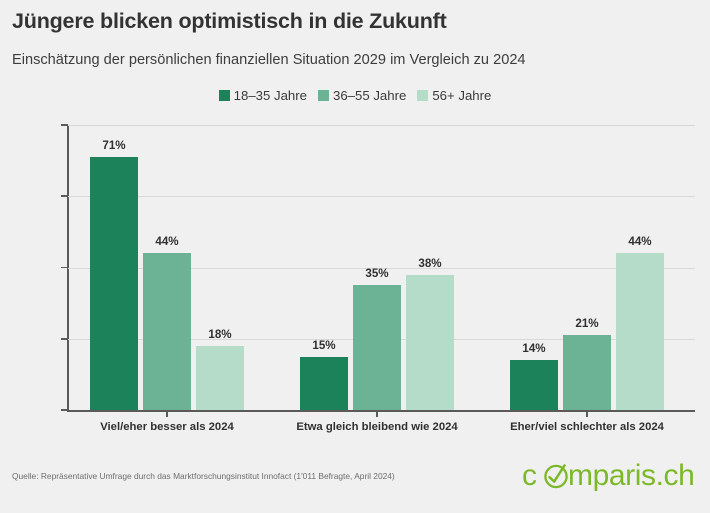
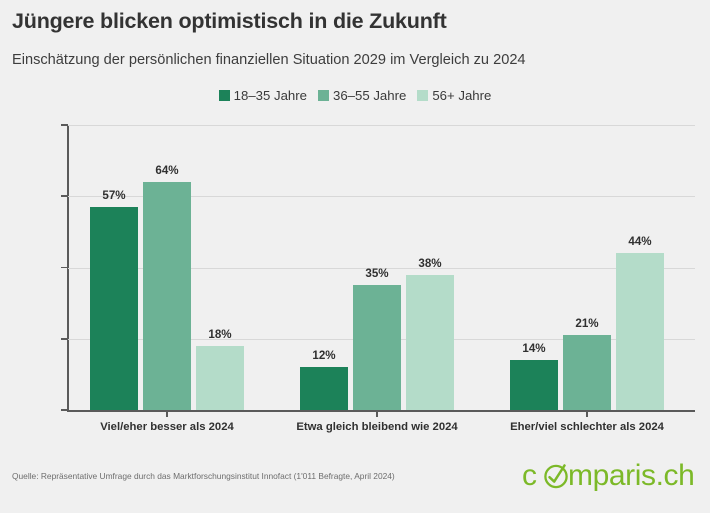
18–35 Jahre/Viel/eher besser als 2024: 71% -> 57%
36–55 Jahre/Viel/eher besser als 2024: 44% -> 64%
18–35 Jahre/Etwa gleich bleibend wie 2024: 15% -> 12%
